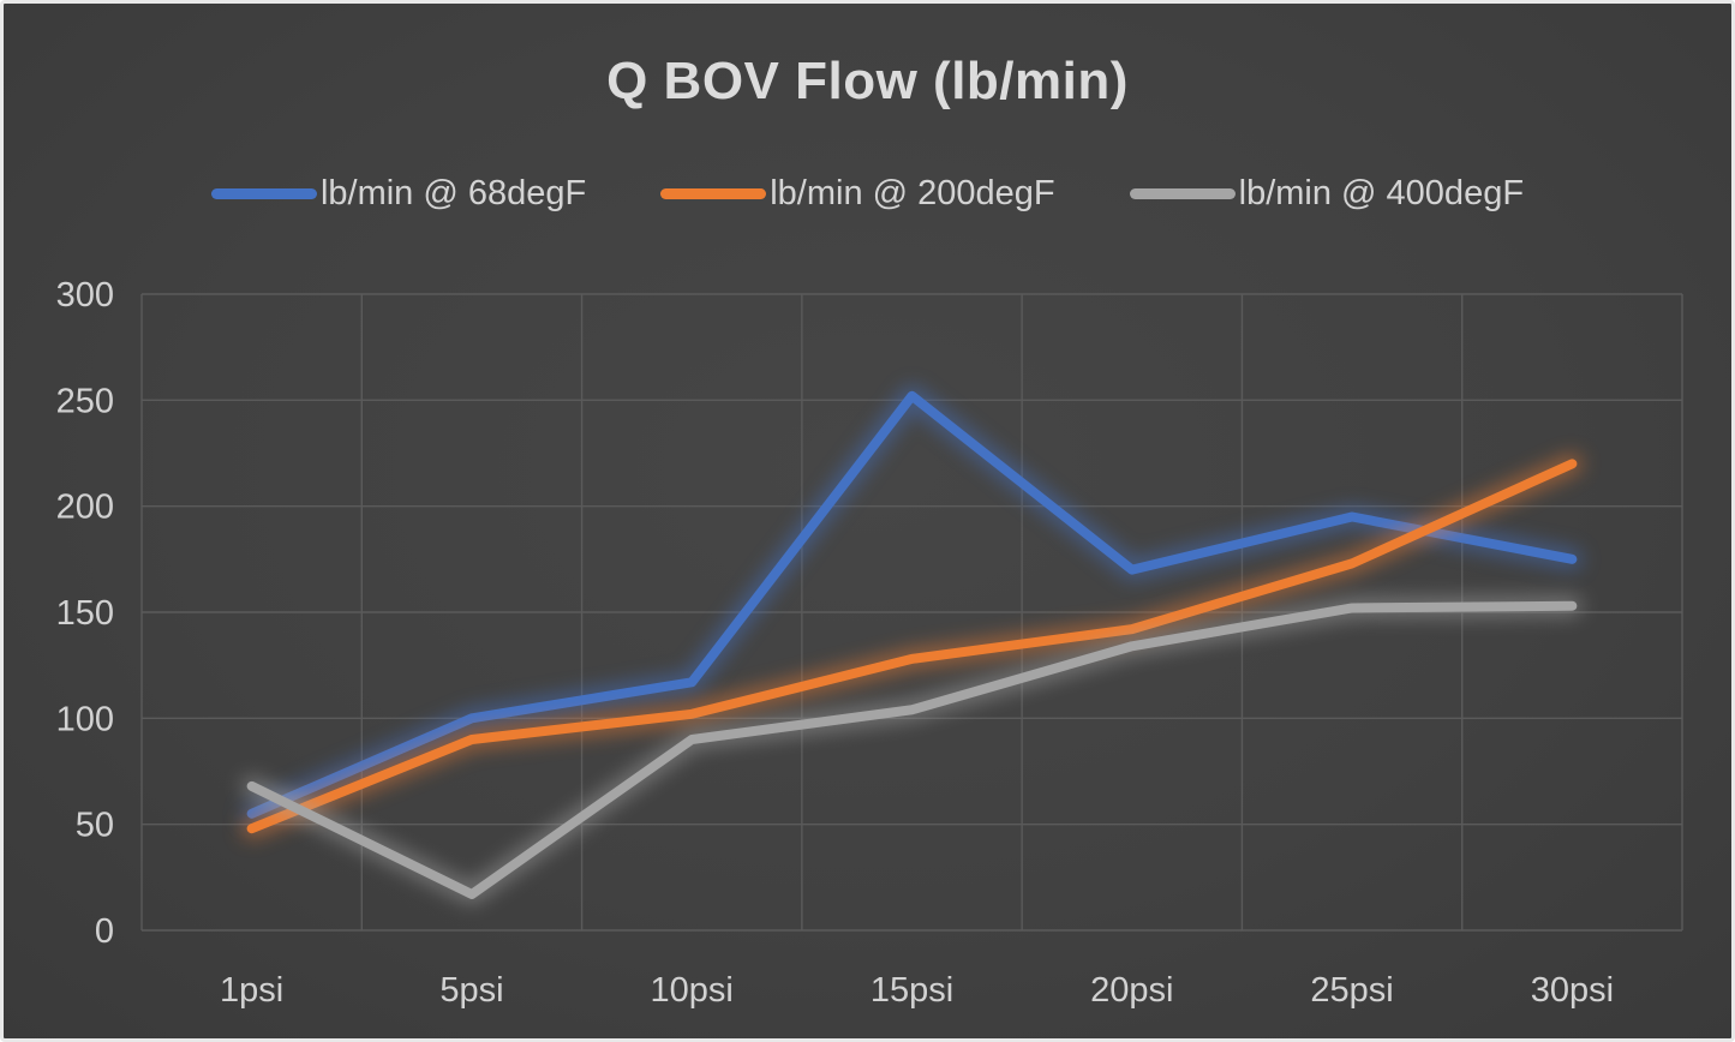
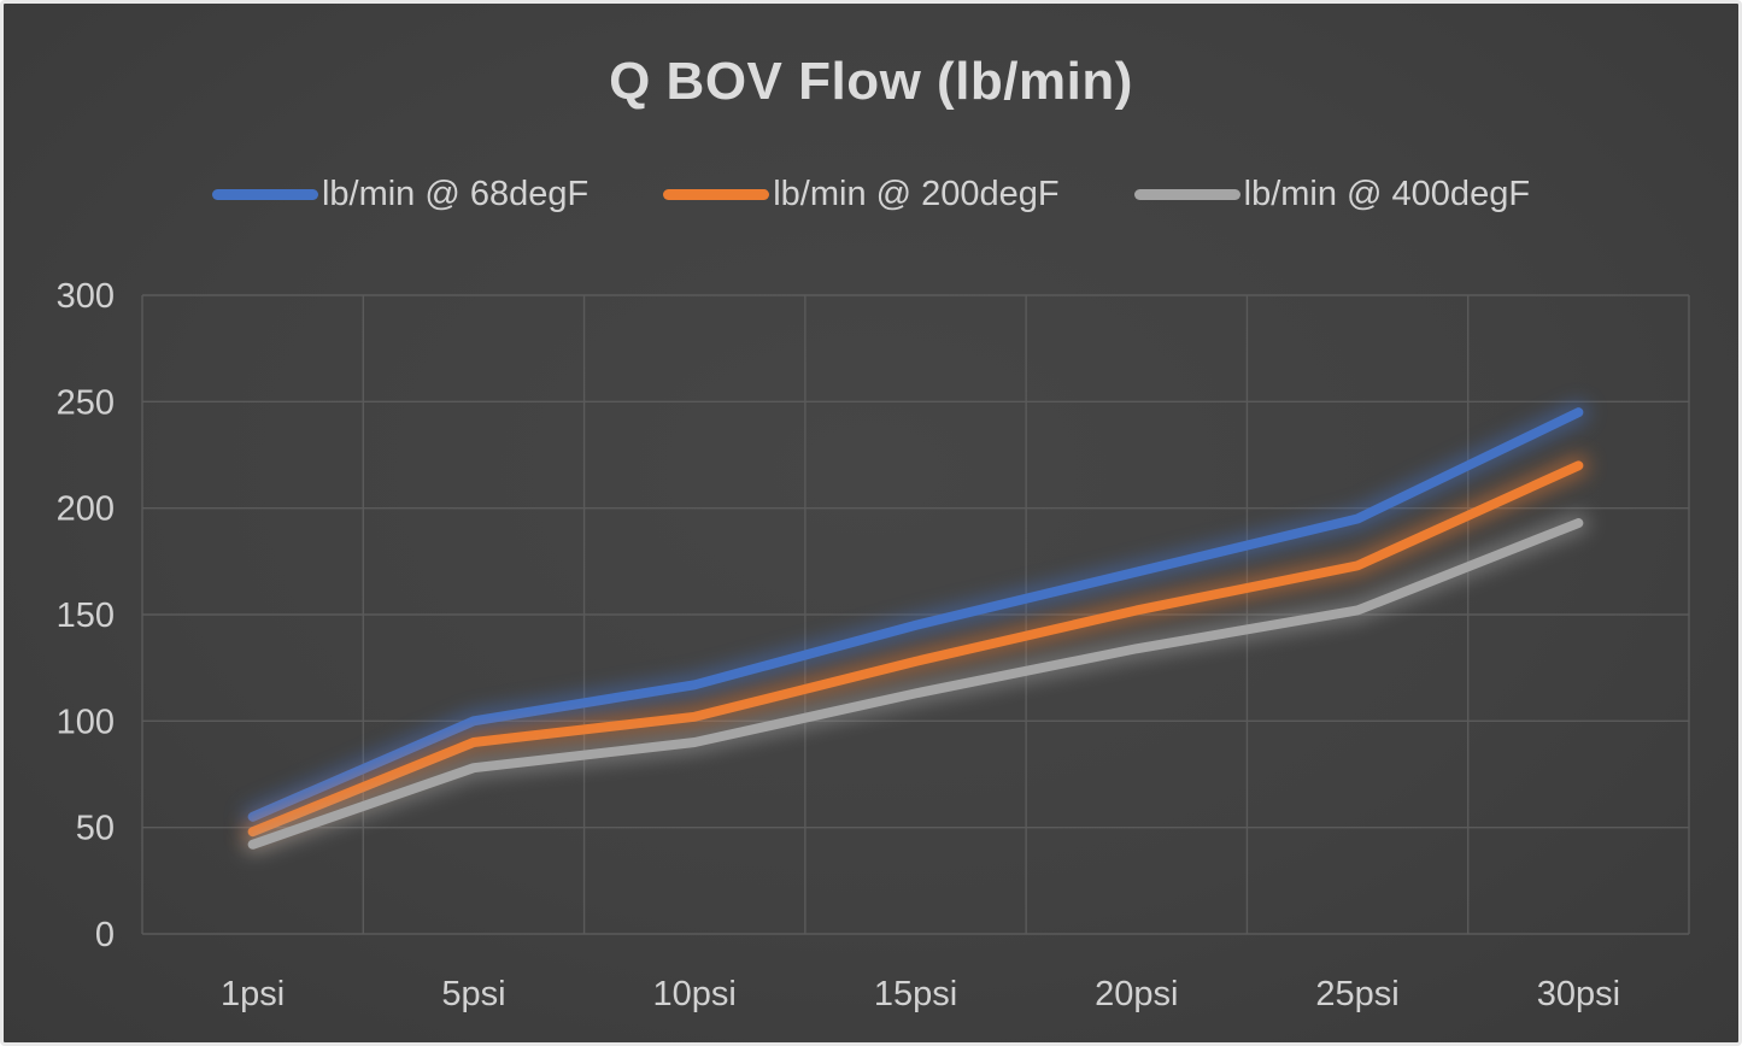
lb/min @ 400degF/1psi: 68 -> 42
lb/min @ 400degF/5psi: 17 -> 78
lb/min @ 68degF/15psi: 252 -> 145
lb/min @ 400degF/15psi: 104 -> 113
lb/min @ 200degF/20psi: 142 -> 152
lb/min @ 68degF/30psi: 175 -> 245
lb/min @ 400degF/30psi: 153 -> 193
